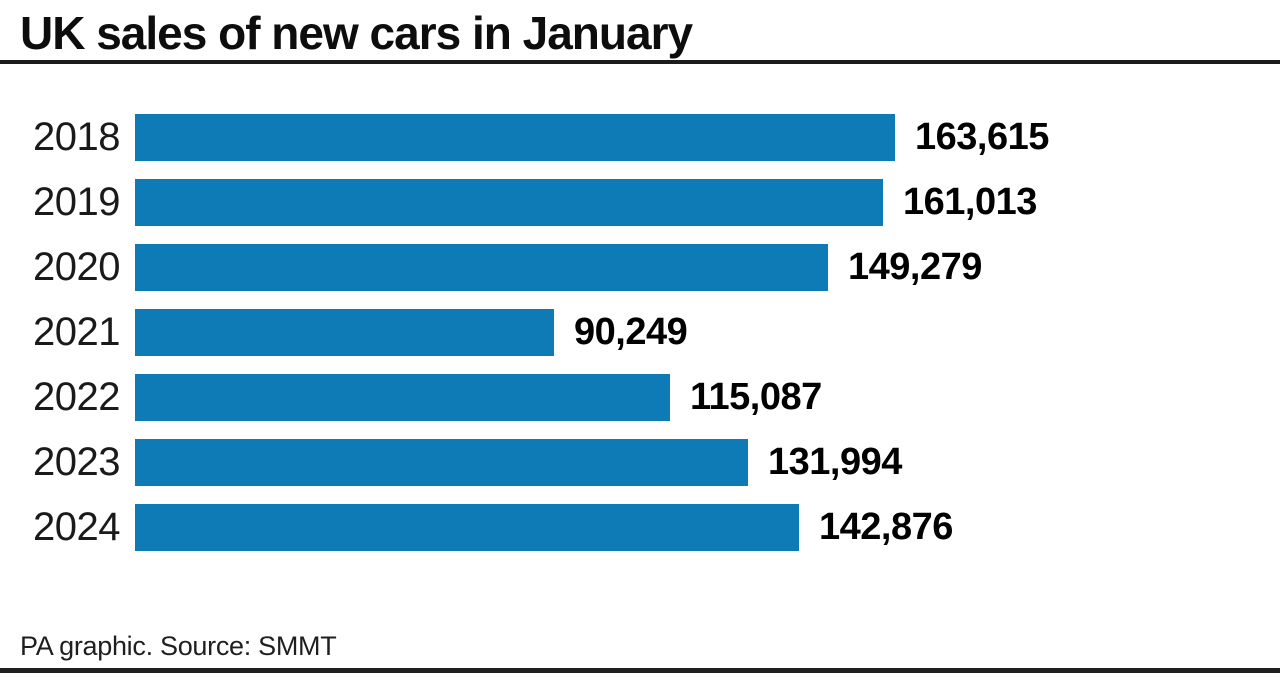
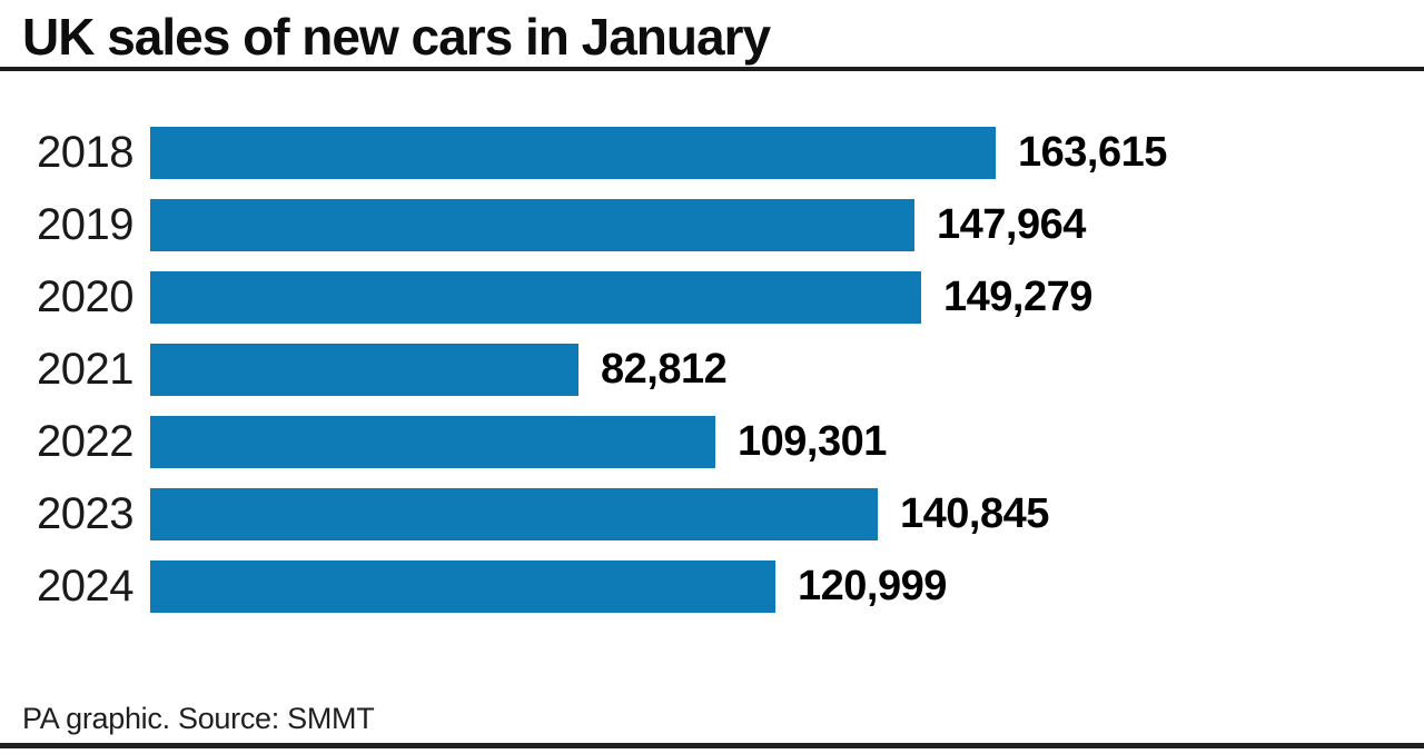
2019: 161,013 -> 147,964
2021: 90,249 -> 82,812
2022: 115,087 -> 109,301
2023: 131,994 -> 140,845
2024: 142,876 -> 120,999
